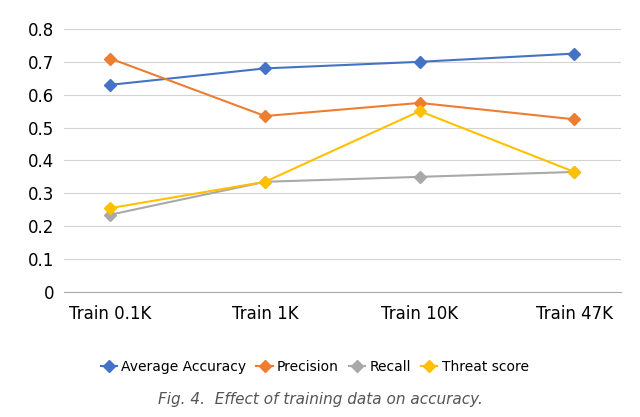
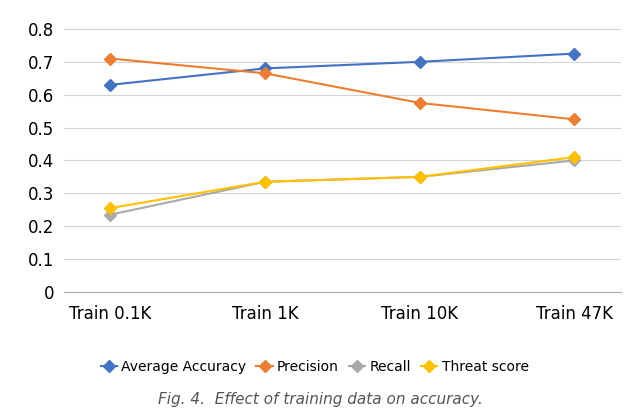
Precision/Train 1K: 0.535 -> 0.665
Threat score/Train 10K: 0.550 -> 0.350
Recall/Train 47K: 0.365 -> 0.400
Threat score/Train 47K: 0.365 -> 0.410
